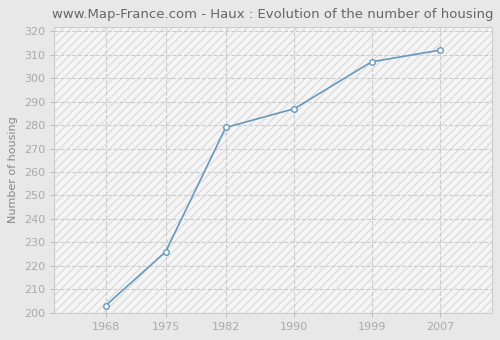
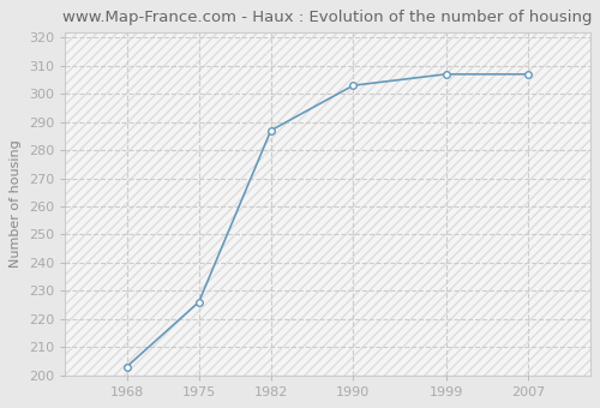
1982: 279 -> 287
1990: 287 -> 303
2007: 312 -> 307
